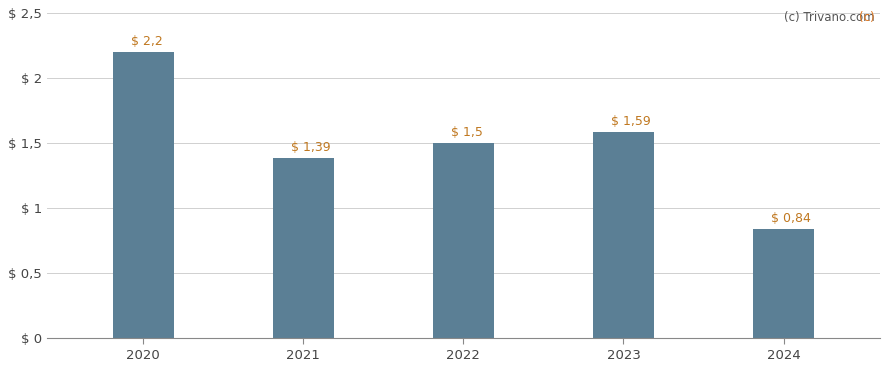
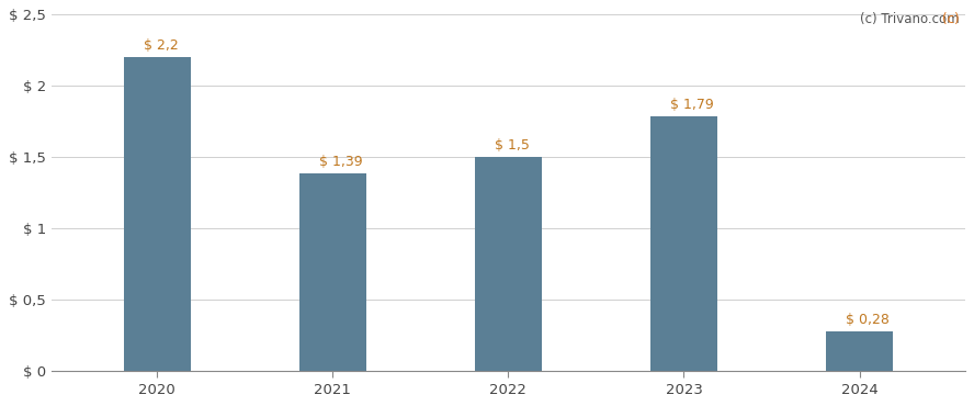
2023: 1,59 -> 1,79
2024: 0,84 -> 0,28
